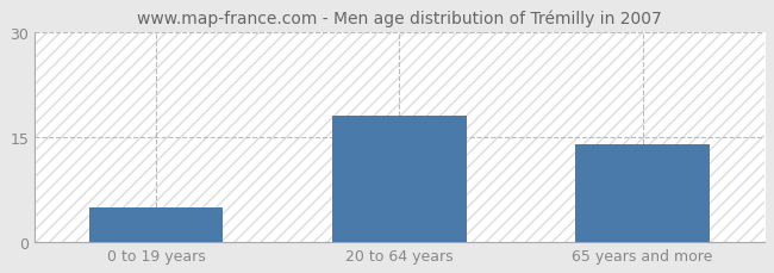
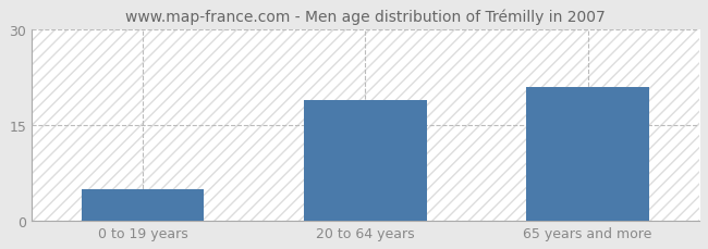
20 to 64 years: 18 -> 19
65 years and more: 14 -> 21
